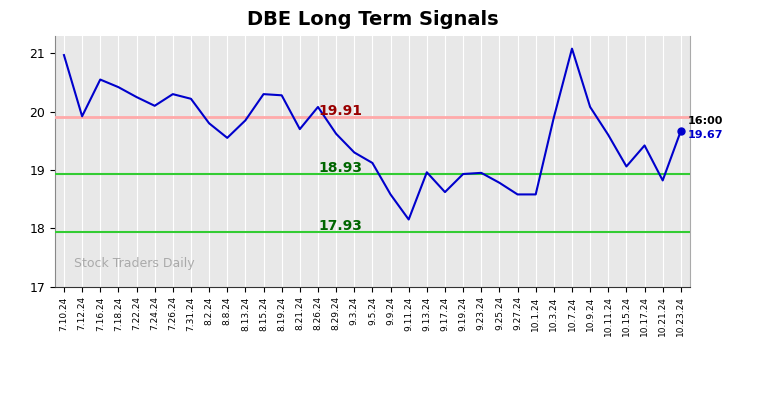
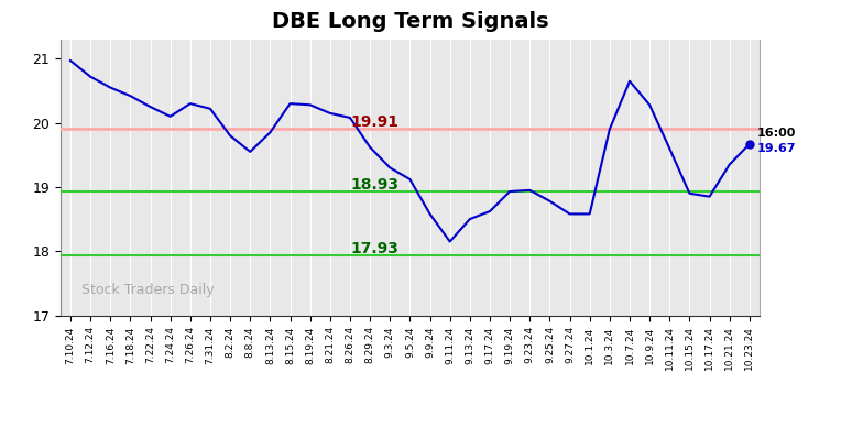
7.12.24: 19.92 -> 20.72
8.21.24: 19.70 -> 20.15
9.13.24: 18.96 -> 18.50
10.7.24: 21.08 -> 20.65
10.9.24: 20.08 -> 20.28
10.15.24: 19.06 -> 18.90
10.17.24: 19.42 -> 18.85
10.21.24: 18.82 -> 19.35
